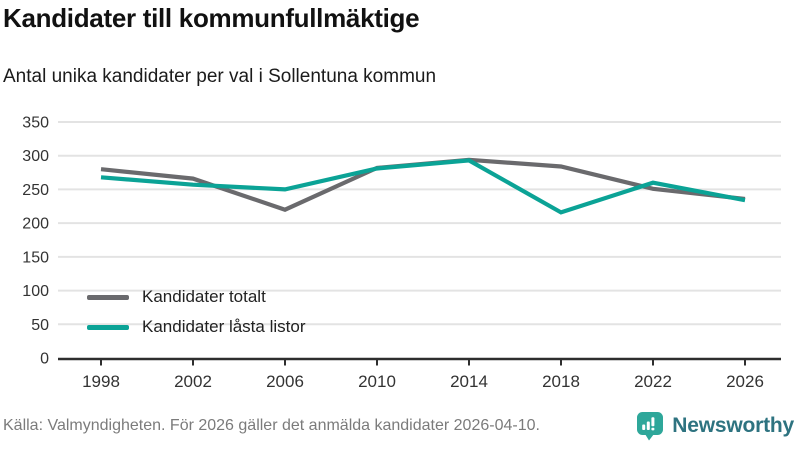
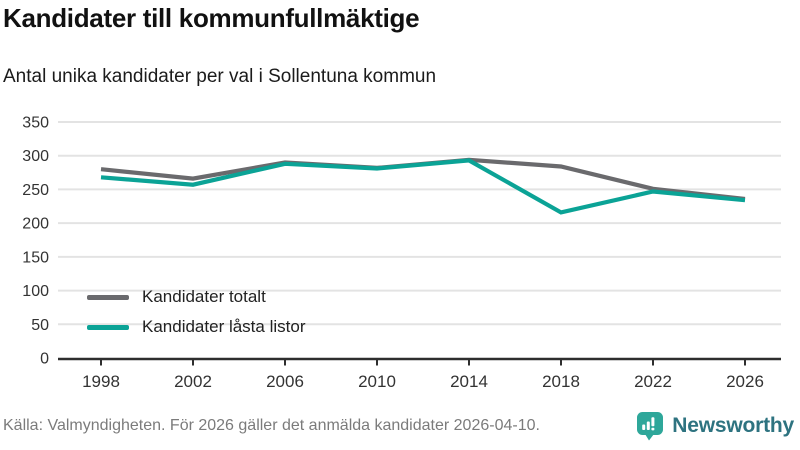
Kandidater totalt/2006: 220 -> 290
Kandidater låsta listor/2006: 250 -> 290
Kandidater låsta listor/2022: 260 -> 250
